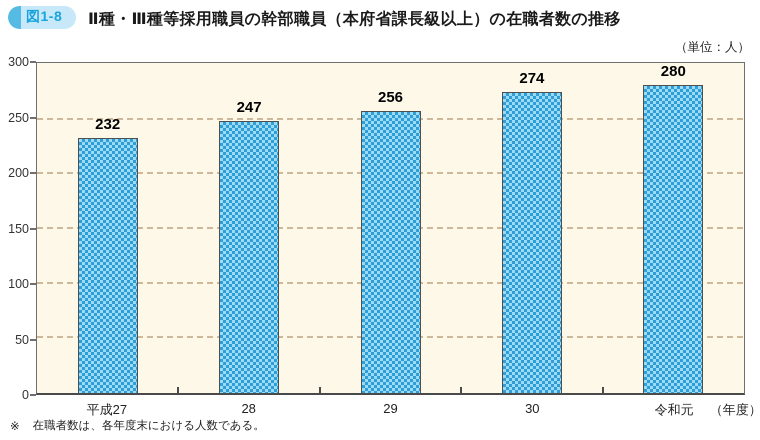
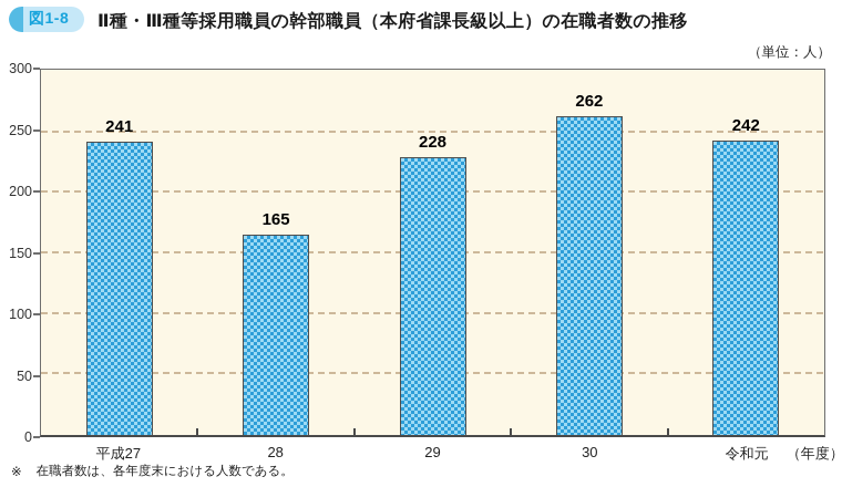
平成27: 232 -> 241
28: 247 -> 165
29: 256 -> 228
30: 274 -> 262
令和元: 280 -> 242
